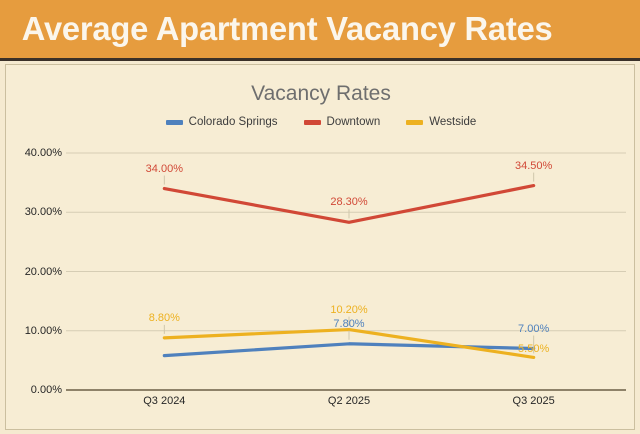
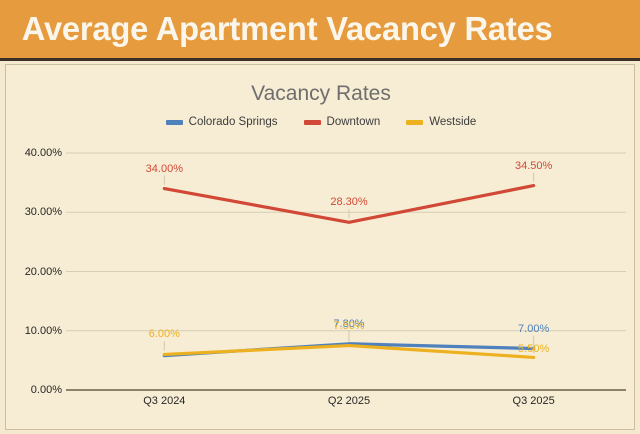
Westside/Q3 2024: 8.80% -> 6.00%
Westside/Q2 2025: 10.20% -> 7.50%
